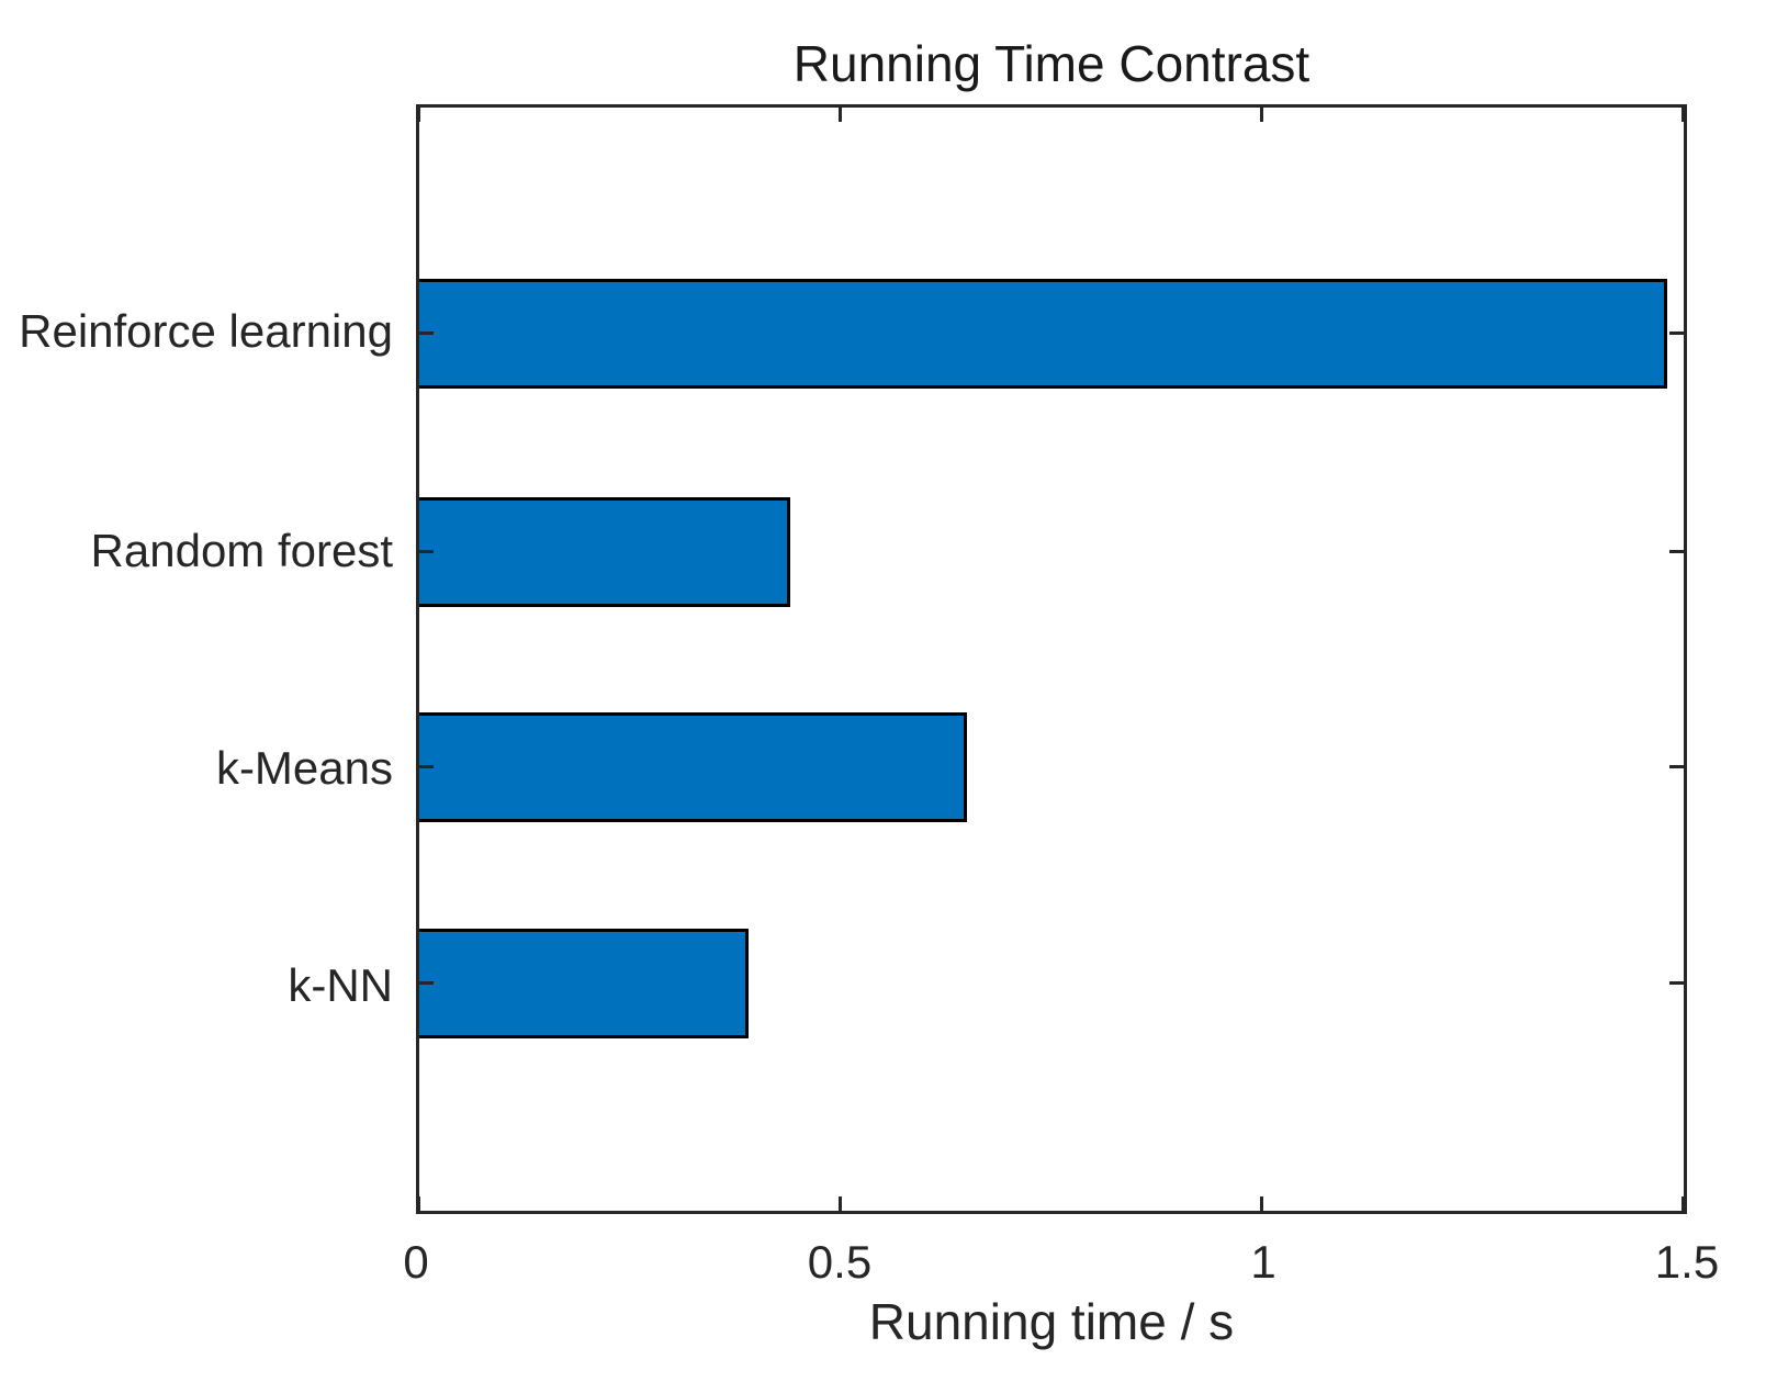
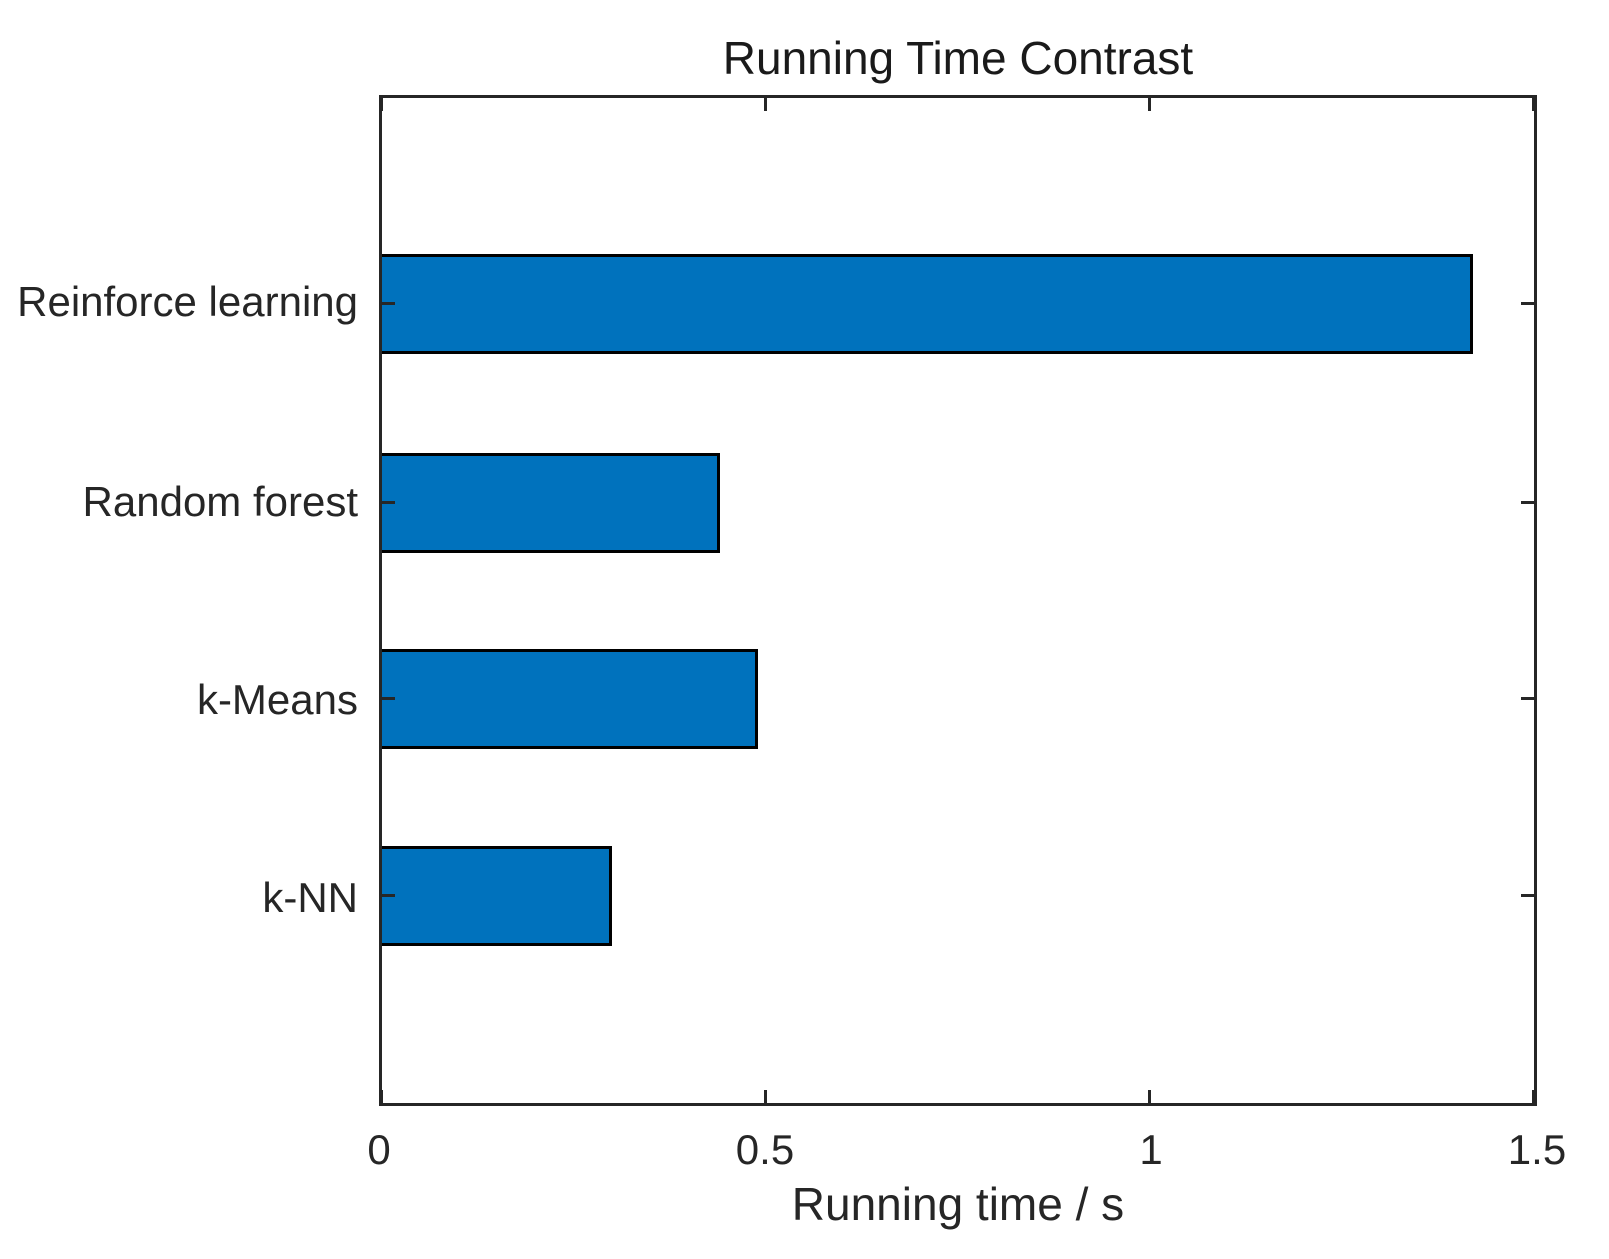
Reinforce learning: 1.48 -> 1.42
k-Means: 0.65 -> 0.49
k-NN: 0.39 -> 0.30
